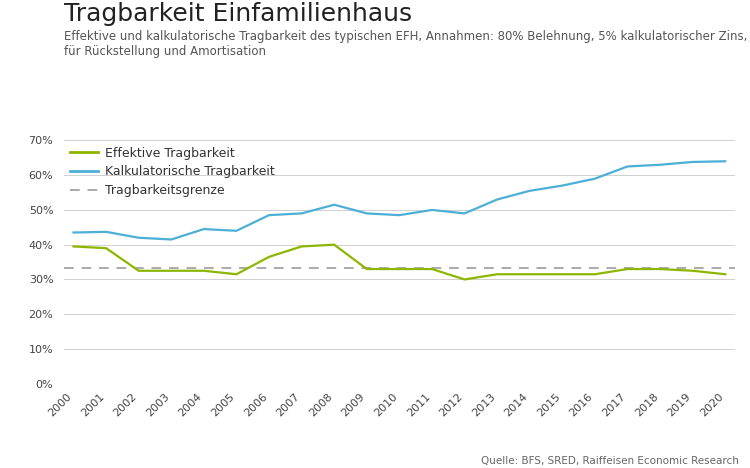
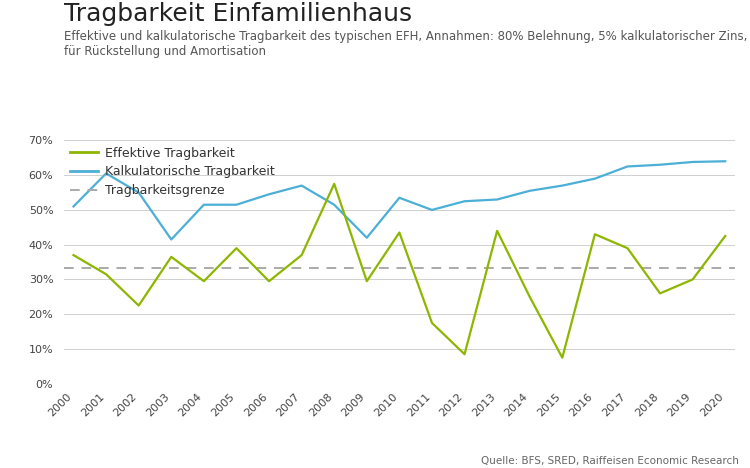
Effektive Tragbarkeit/2000: 39.5% -> 37.0%
Kalkulatorische Tragbarkeit/2000: 43.5% -> 51.0%
Effektive Tragbarkeit/2001: 39.0% -> 31.5%
Kalkulatorische Tragbarkeit/2001: 43.7% -> 60.5%
Effektive Tragbarkeit/2002: 32.5% -> 22.5%
Kalkulatorische Tragbarkeit/2002: 42.0% -> 55.0%
Effektive Tragbarkeit/2003: 32.5% -> 36.5%
Effektive Tragbarkeit/2004: 32.5% -> 29.5%
Kalkulatorische Tragbarkeit/2004: 44.5% -> 51.5%
Effektive Tragbarkeit/2005: 31.5% -> 39.0%
Kalkulatorische Tragbarkeit/2005: 44.0% -> 51.5%
Effektive Tragbarkeit/2006: 36.5% -> 29.5%
Kalkulatorische Tragbarkeit/2006: 48.5% -> 54.5%
Effektive Tragbarkeit/2007: 39.5% -> 37.0%
Kalkulatorische Tragbarkeit/2007: 49.0% -> 57.0%
Effektive Tragbarkeit/2008: 40.0% -> 57.5%
Effektive Tragbarkeit/2009: 33.0% -> 29.5%
Kalkulatorische Tragbarkeit/2009: 49.0% -> 42.0%
Effektive Tragbarkeit/2010: 33.0% -> 43.5%
Kalkulatorische Tragbarkeit/2010: 48.5% -> 53.5%
Effektive Tragbarkeit/2011: 33.0% -> 17.5%
Effektive Tragbarkeit/2012: 30.0% -> 8.5%
Kalkulatorische Tragbarkeit/2012: 49.0% -> 52.5%
Effektive Tragbarkeit/2013: 31.5% -> 44.0%
Effektive Tragbarkeit/2014: 31.5% -> 25.0%
Effektive Tragbarkeit/2015: 31.5% -> 7.5%
Effektive Tragbarkeit/2016: 31.5% -> 43.0%
Effektive Tragbarkeit/2017: 33.0% -> 39.0%
Effektive Tragbarkeit/2018: 33.0% -> 26.0%
Effektive Tragbarkeit/2019: 32.5% -> 30.0%
Effektive Tragbarkeit/2020: 31.5% -> 42.5%
